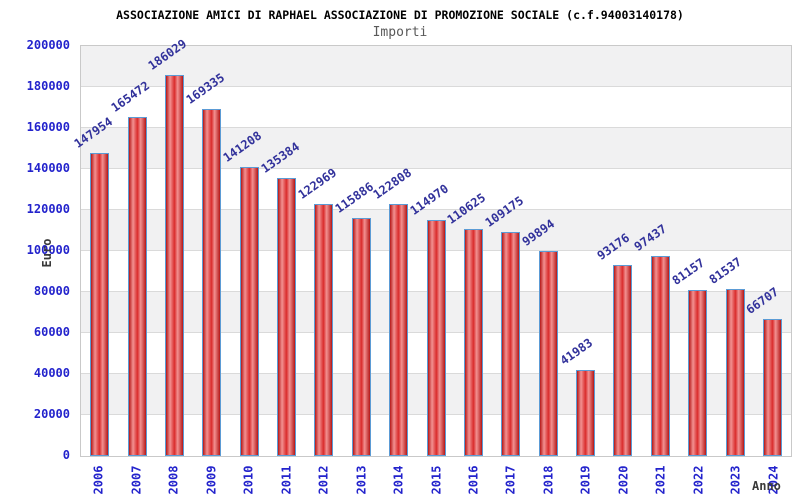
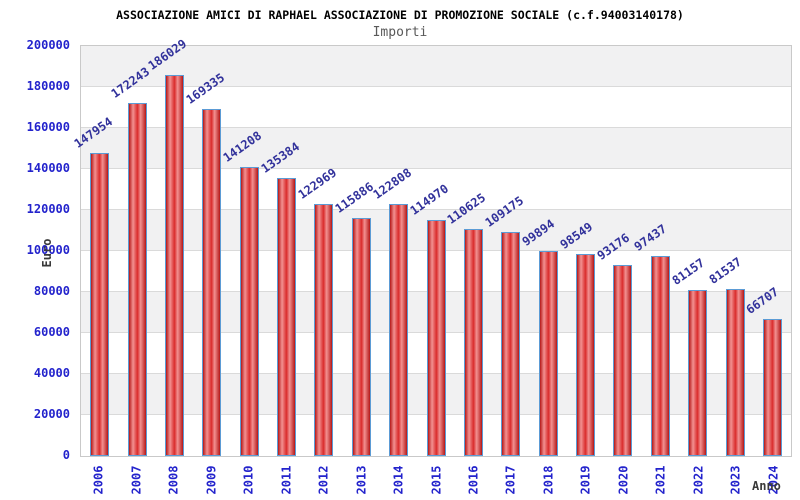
2007: 165472 -> 172243
2019: 41983 -> 98549
